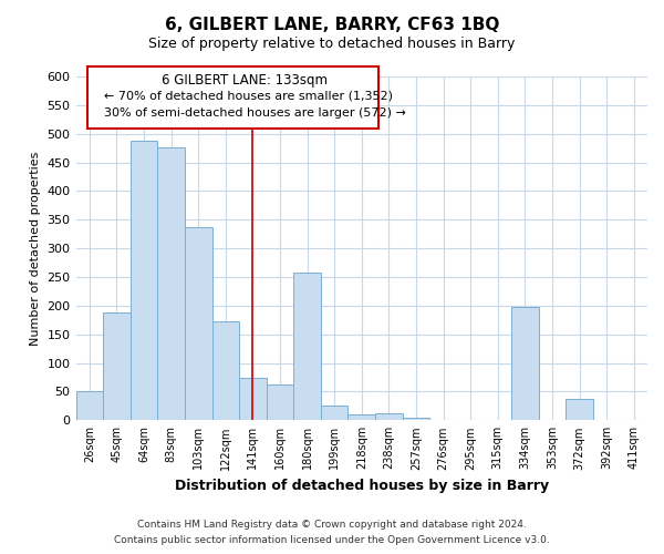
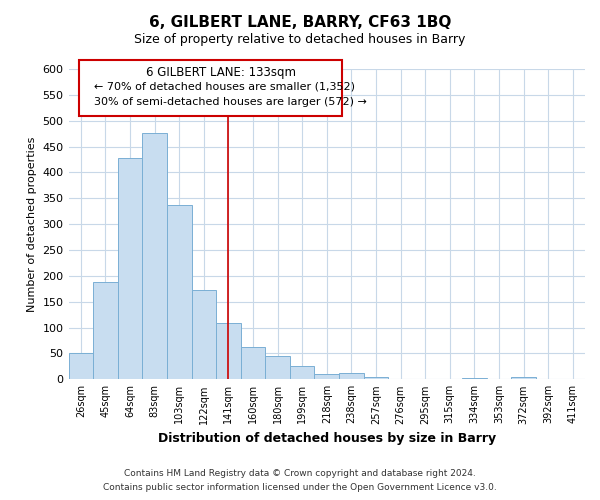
64sqm: 488 -> 428
141sqm: 74 -> 108
180sqm: 258 -> 45
334sqm: 198 -> 2
372sqm: 38 -> 4
